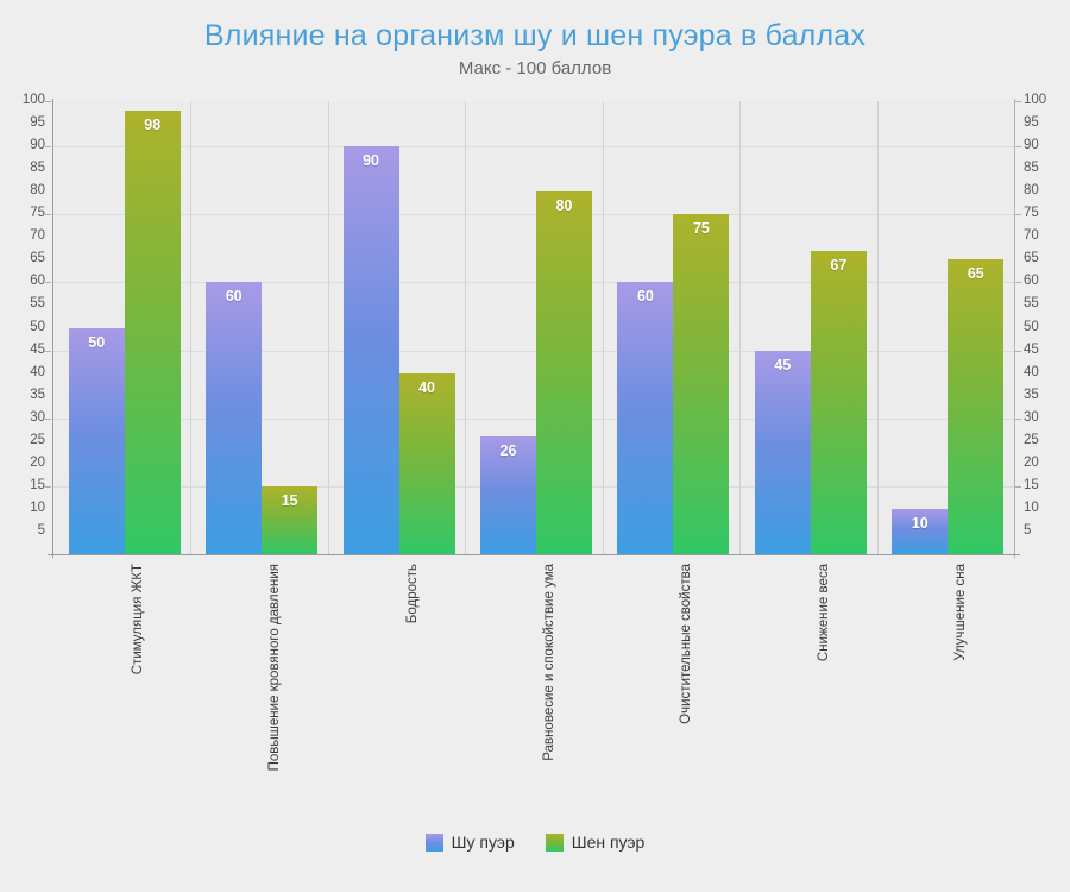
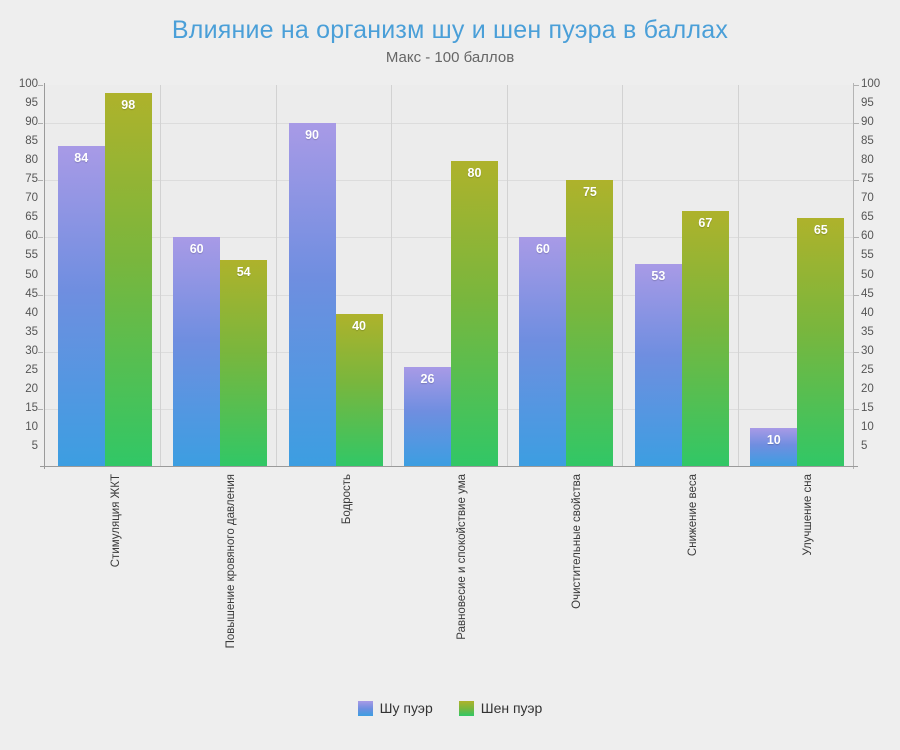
Шу пуэр/Стимуляция ЖКТ: 50 -> 84
Шен пуэр/Повышение кровяного давления: 15 -> 54
Шу пуэр/Снижение веса: 45 -> 53
